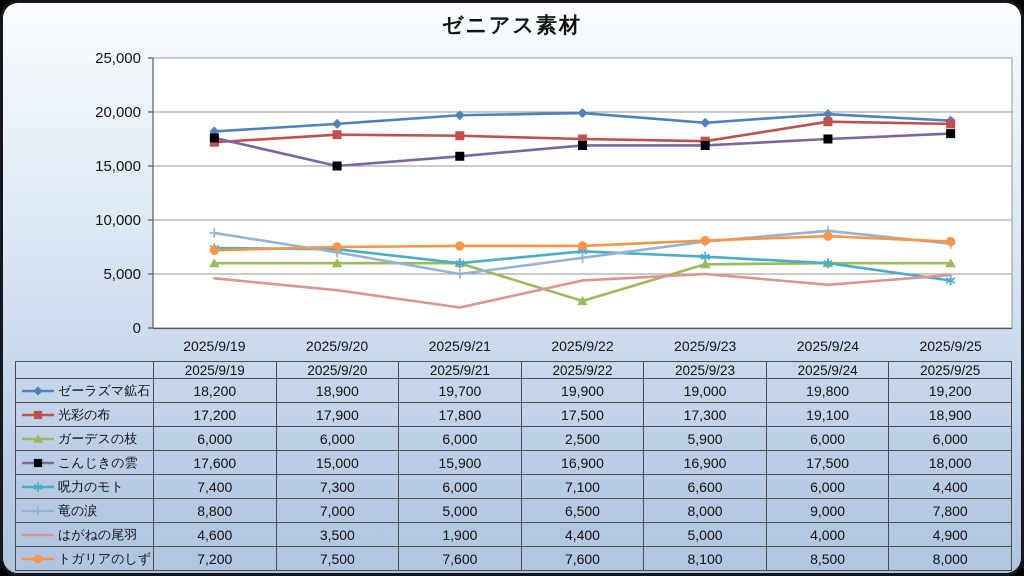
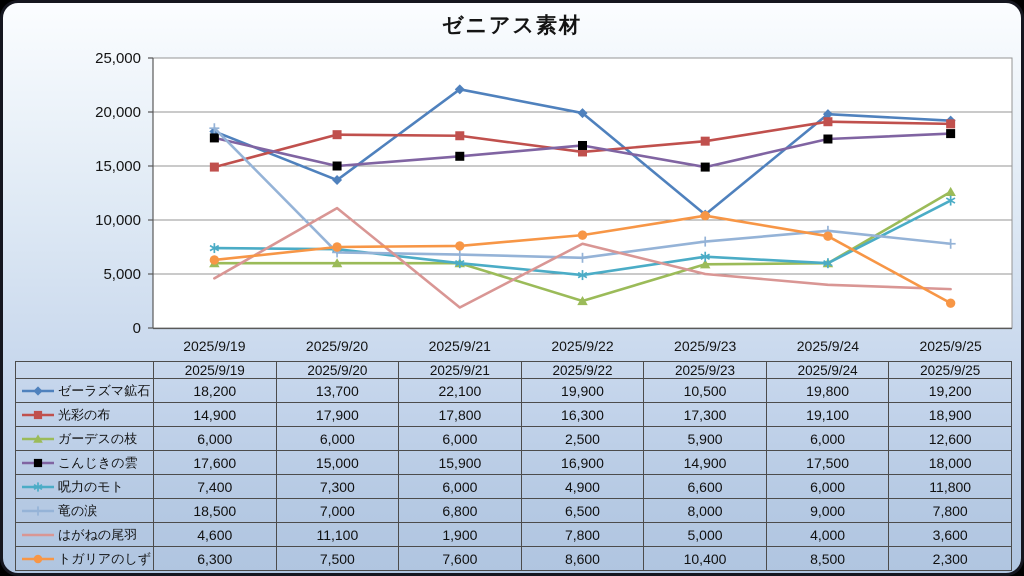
光彩の布/2025/9/19: 17,200 -> 14,900
竜の涙/2025/9/19: 8,800 -> 18,500
トガリアのしずく/2025/9/19: 7,200 -> 6,300
ゼーラズマ鉱石/2025/9/20: 18,900 -> 13,700
はがねの尾羽/2025/9/20: 3,500 -> 11,100
ゼーラズマ鉱石/2025/9/21: 19,700 -> 22,100
竜の涙/2025/9/21: 5,000 -> 6,800
光彩の布/2025/9/22: 17,500 -> 16,300
呪力のモト/2025/9/22: 7,100 -> 4,900
はがねの尾羽/2025/9/22: 4,400 -> 7,800
トガリアのしずく/2025/9/22: 7,600 -> 8,600
ゼーラズマ鉱石/2025/9/23: 19,000 -> 10,500
こんじきの雲/2025/9/23: 16,900 -> 14,900
トガリアのしずく/2025/9/23: 8,100 -> 10,400
ガーデスの枝/2025/9/25: 6,000 -> 12,600
呪力のモト/2025/9/25: 4,400 -> 11,800
はがねの尾羽/2025/9/25: 4,900 -> 3,600
トガリアのしずく/2025/9/25: 8,000 -> 2,300
